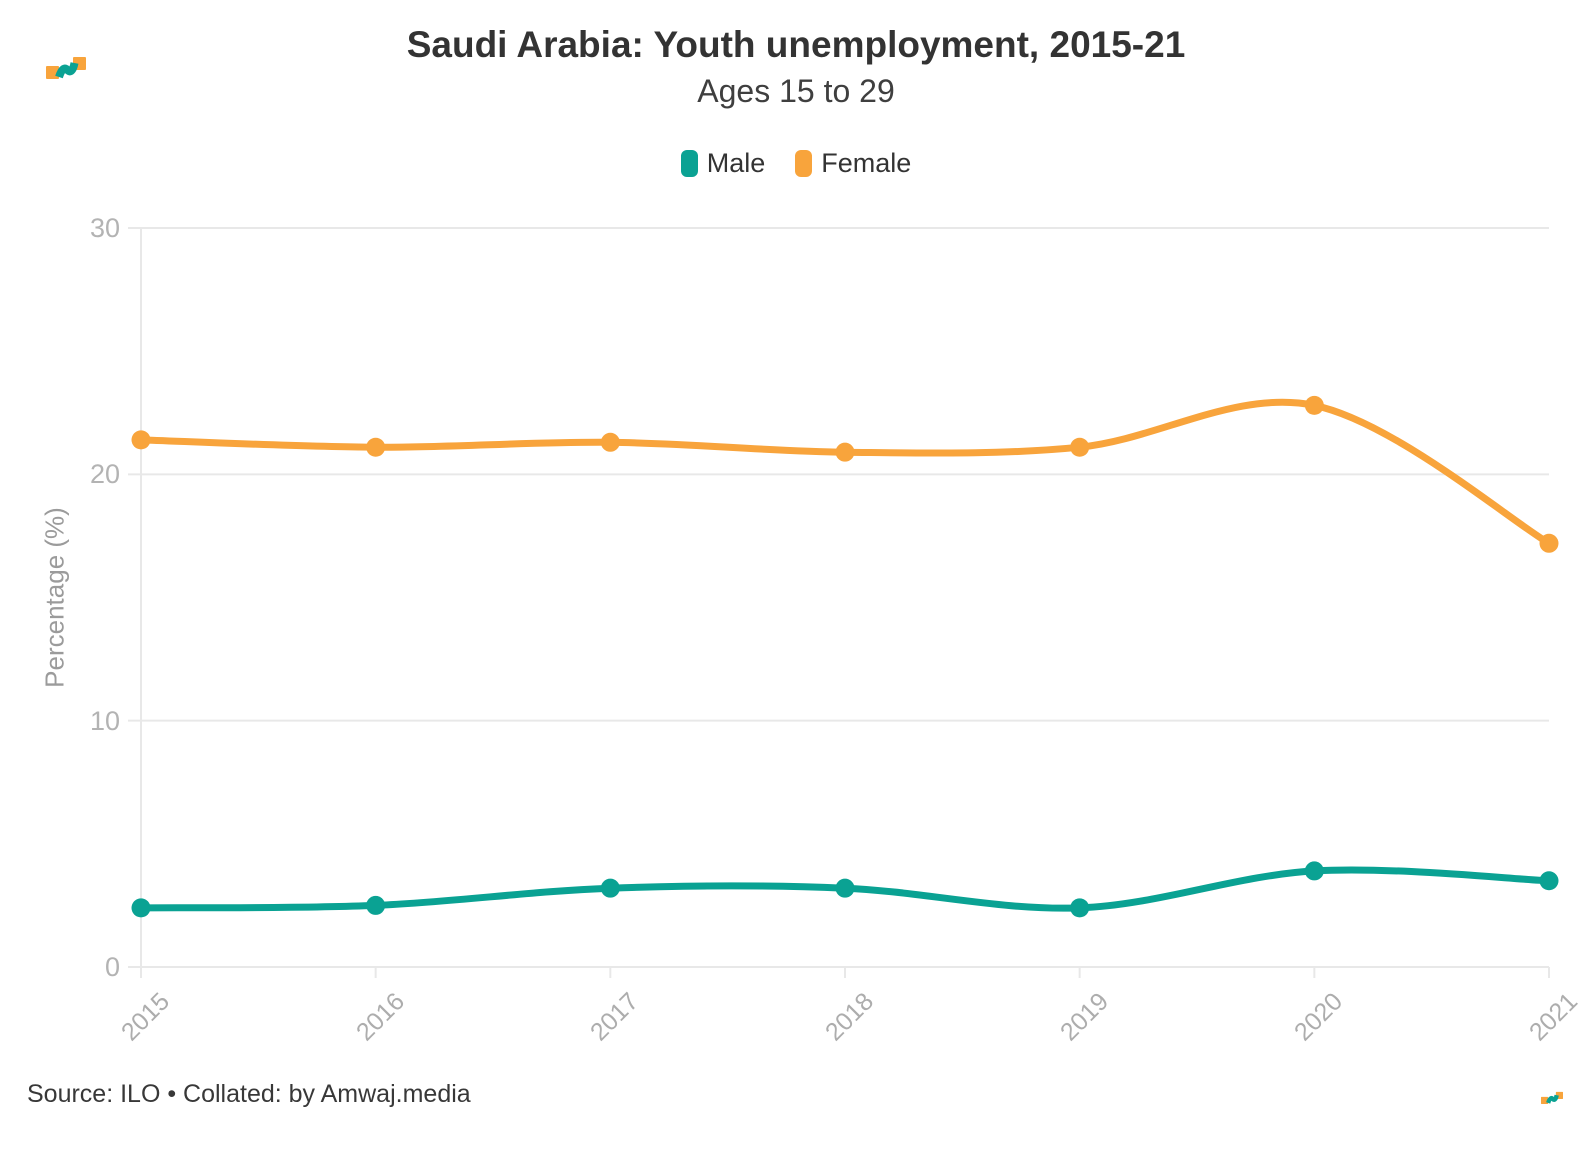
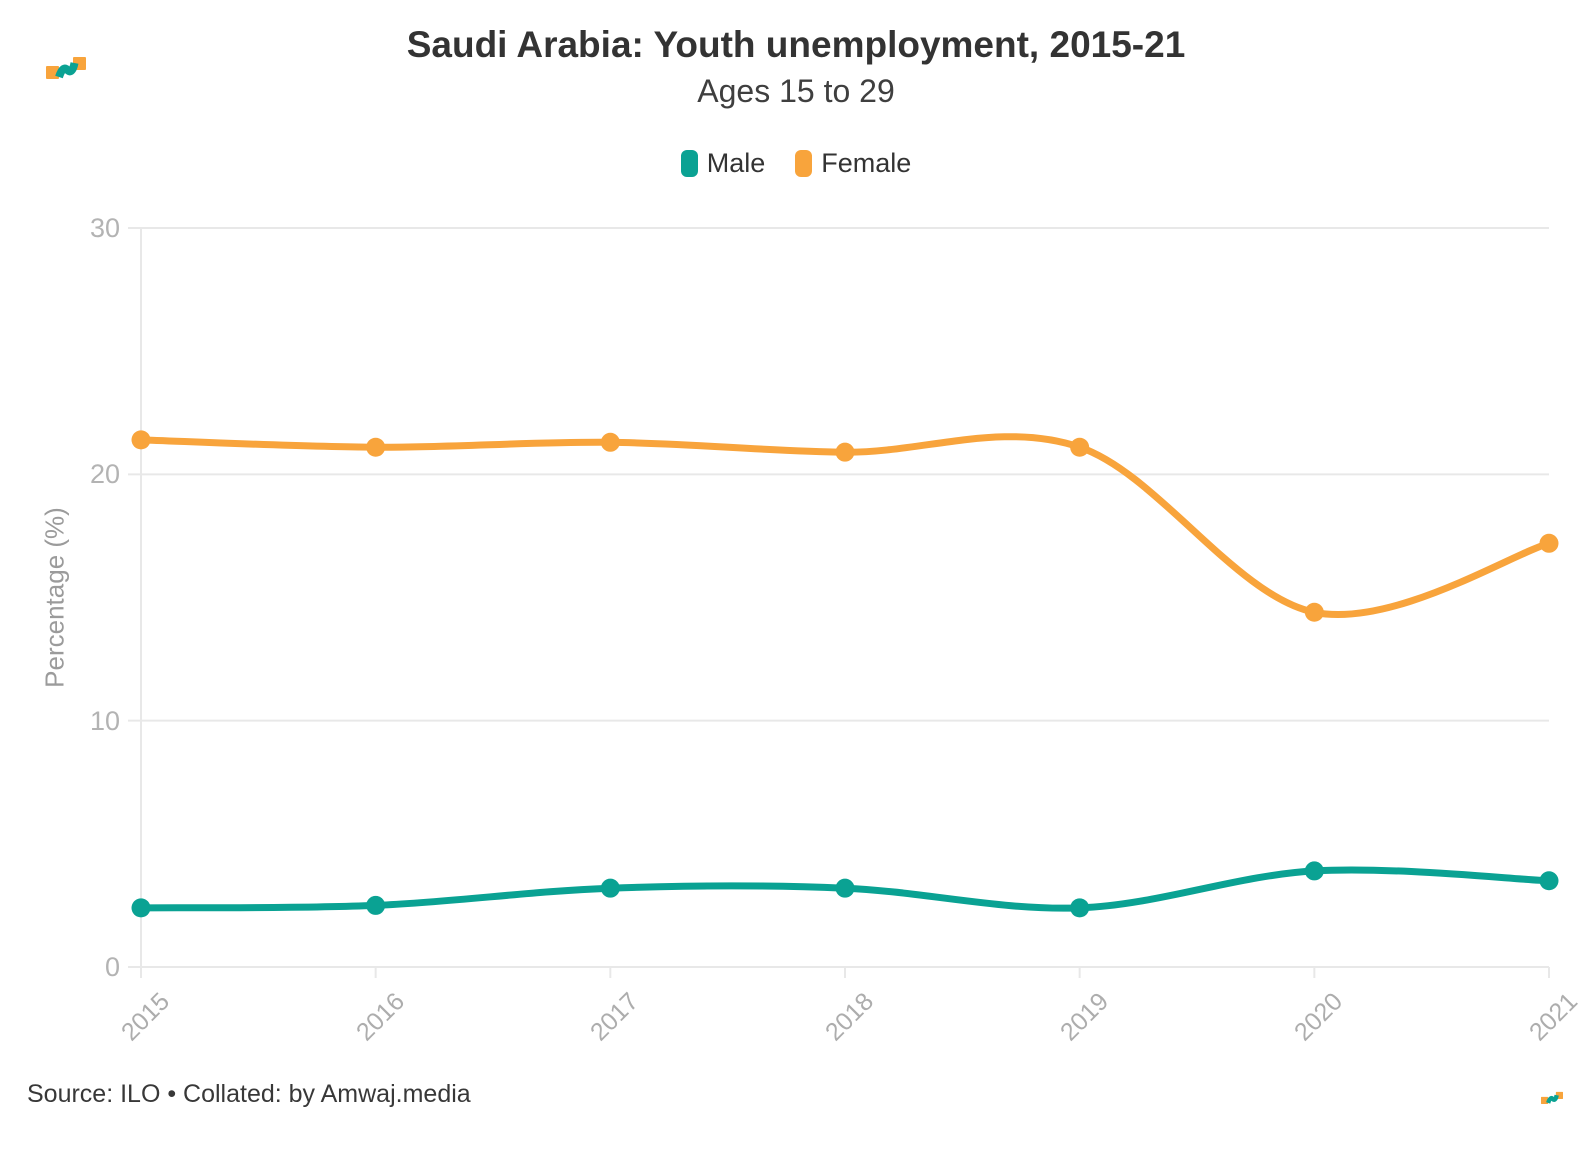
Female/2020: 22.8 -> 14.4
